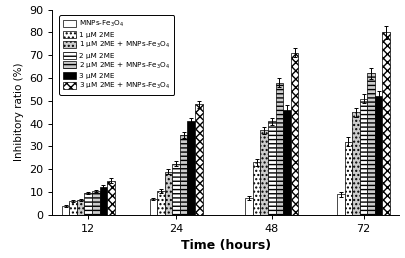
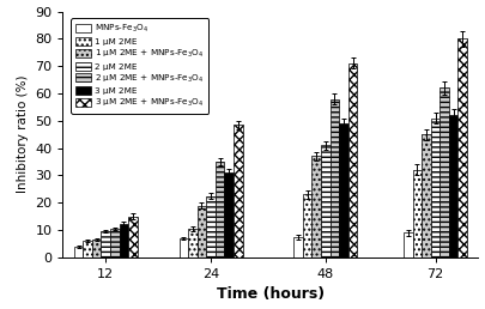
3 μM 2ME/24: 41 -> 31
3 μM 2ME/48: 46 -> 49
